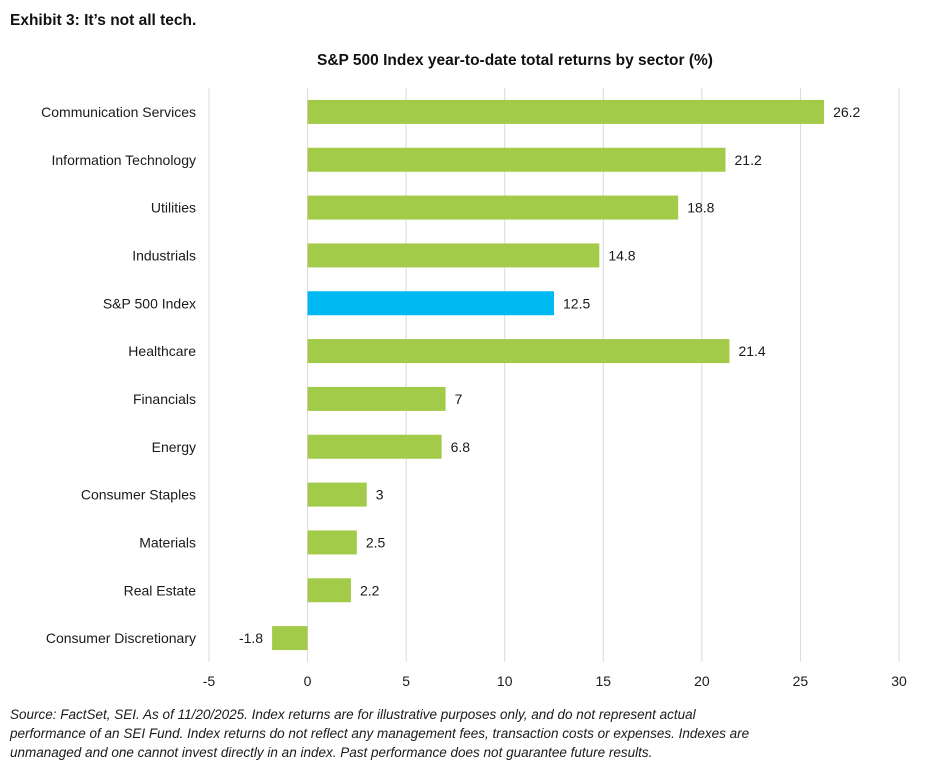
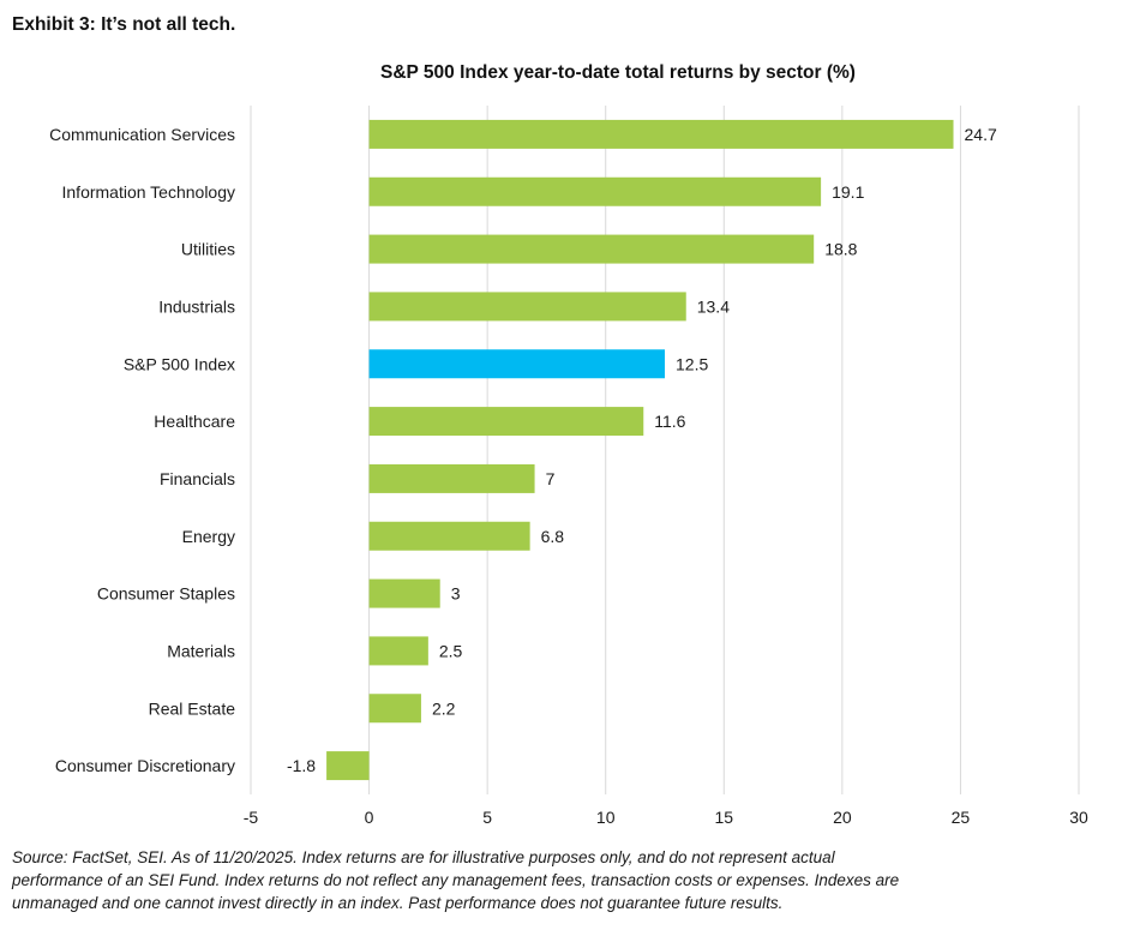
Communication Services: 26.2 -> 24.7
Information Technology: 21.2 -> 19.1
Industrials: 14.8 -> 13.4
Healthcare: 21.4 -> 11.6
